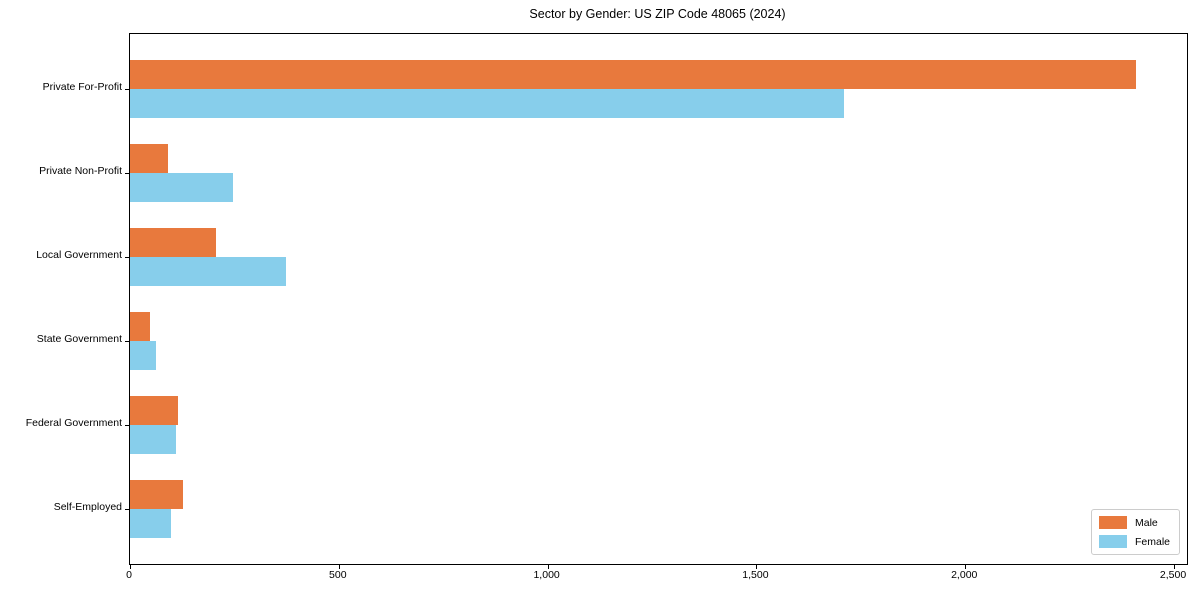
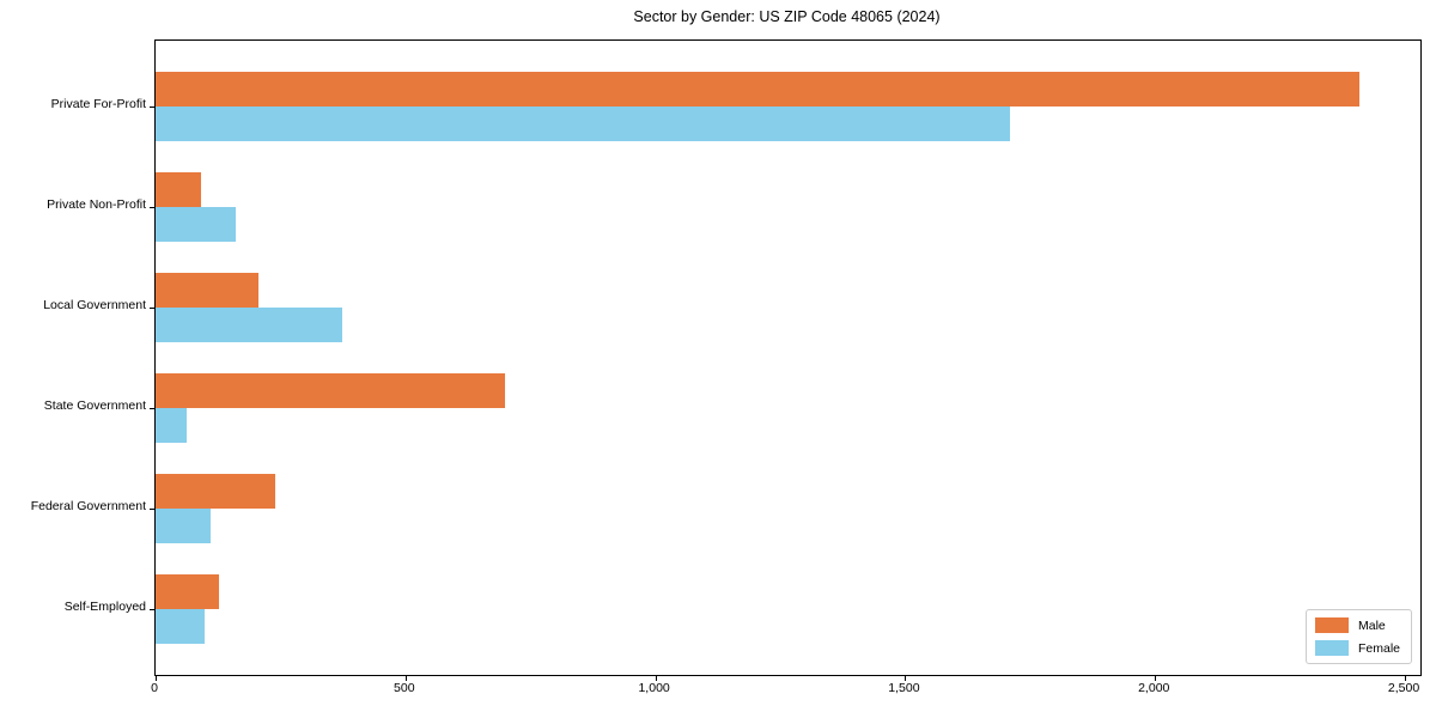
Female/Private Non-Profit: 250 -> 160
Male/State Government: 50 -> 700
Male/Federal Government: 120 -> 240
